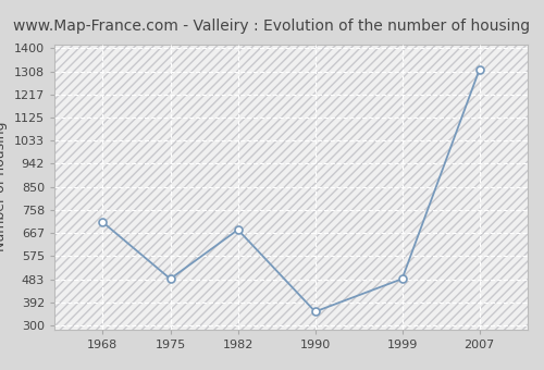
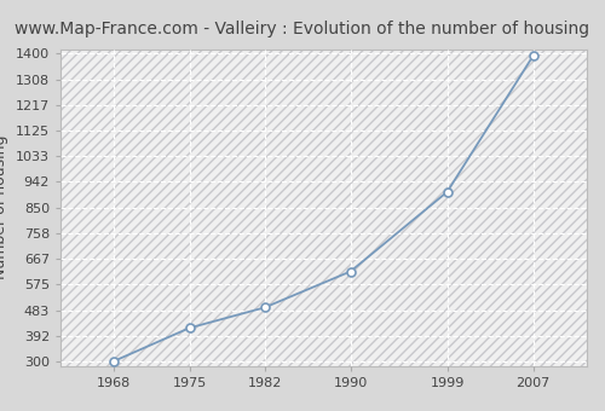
1968: 710 -> 302
1975: 485 -> 420
1982: 680 -> 493
1990: 355 -> 622
1999: 485 -> 906
2007: 1315 -> 1392
